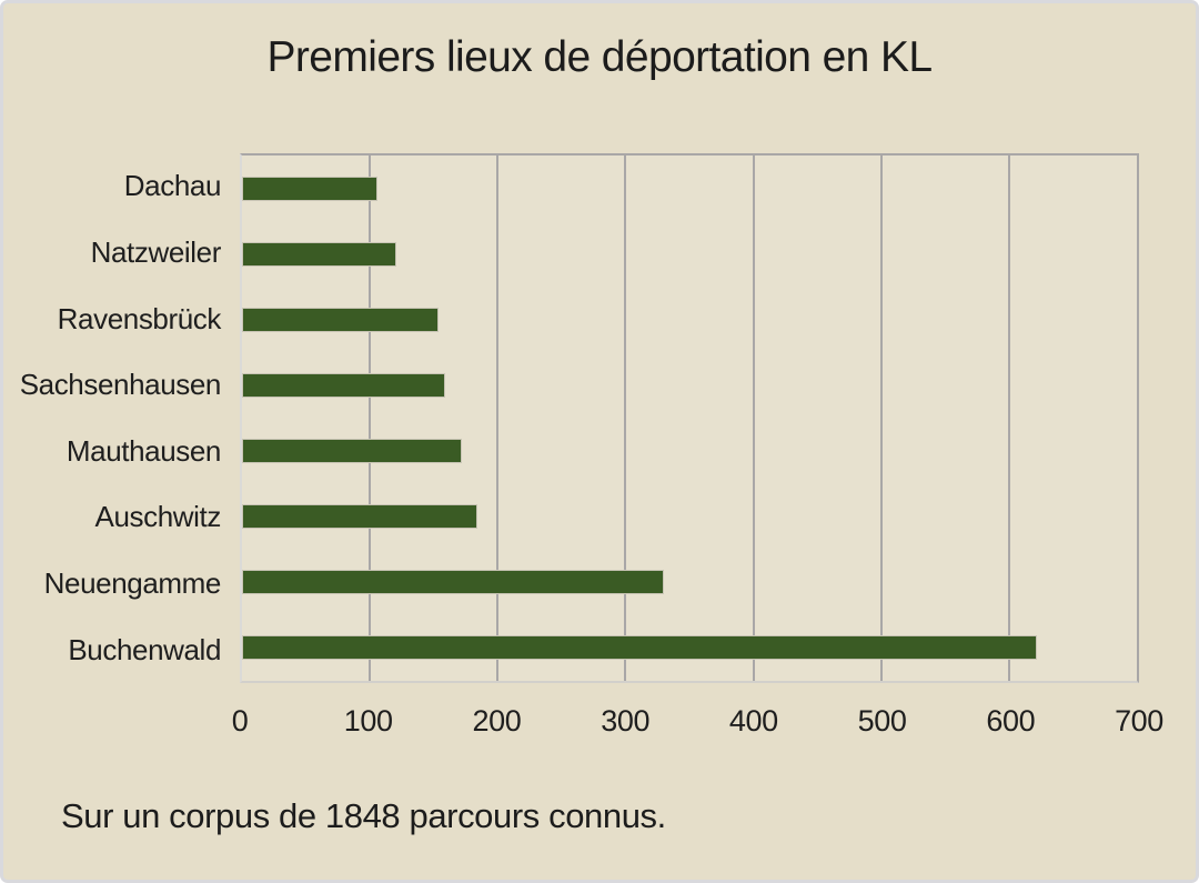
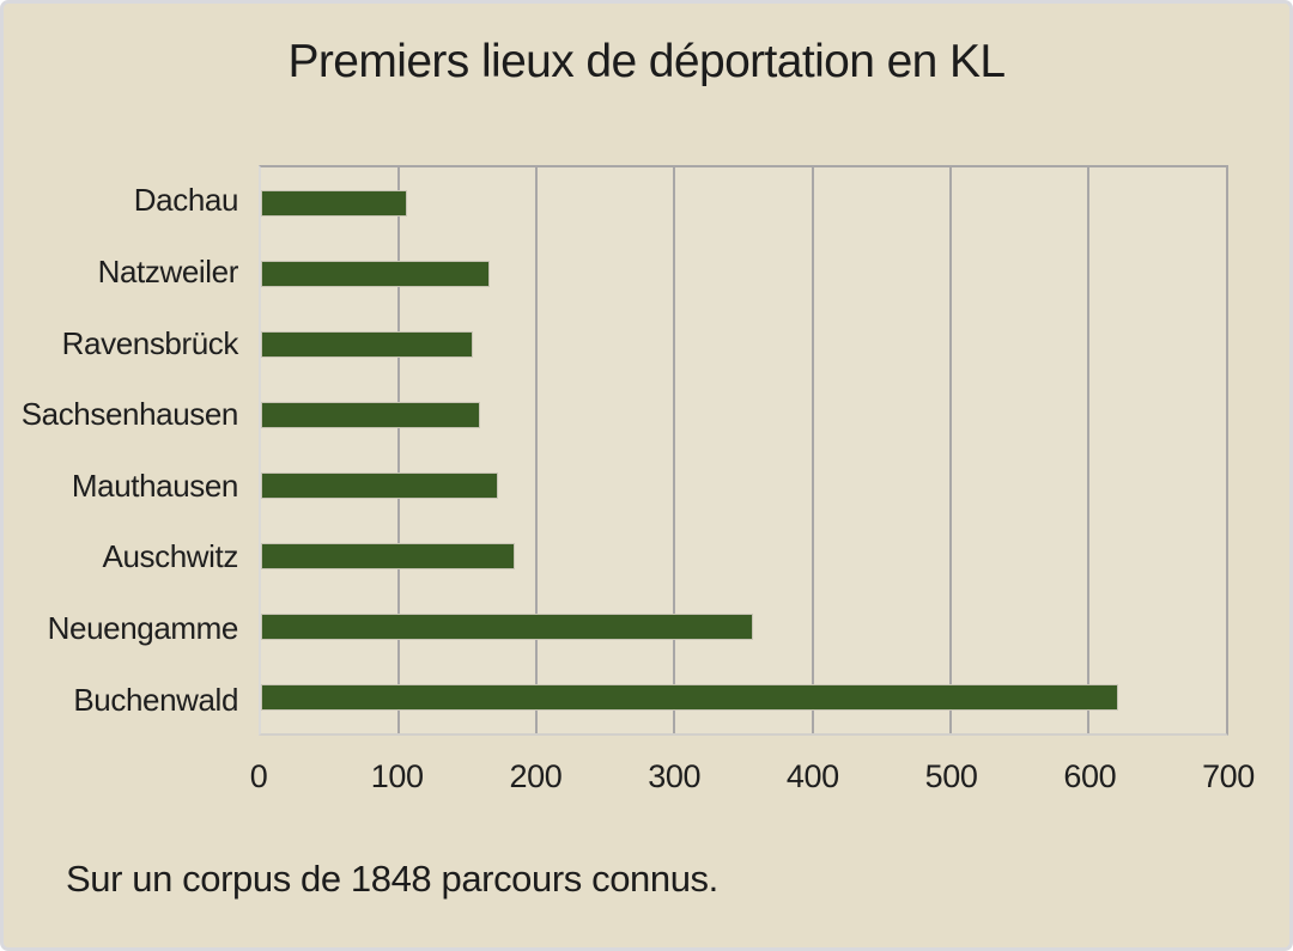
Natzweiler: 121 -> 166
Neuengamme: 330 -> 357
